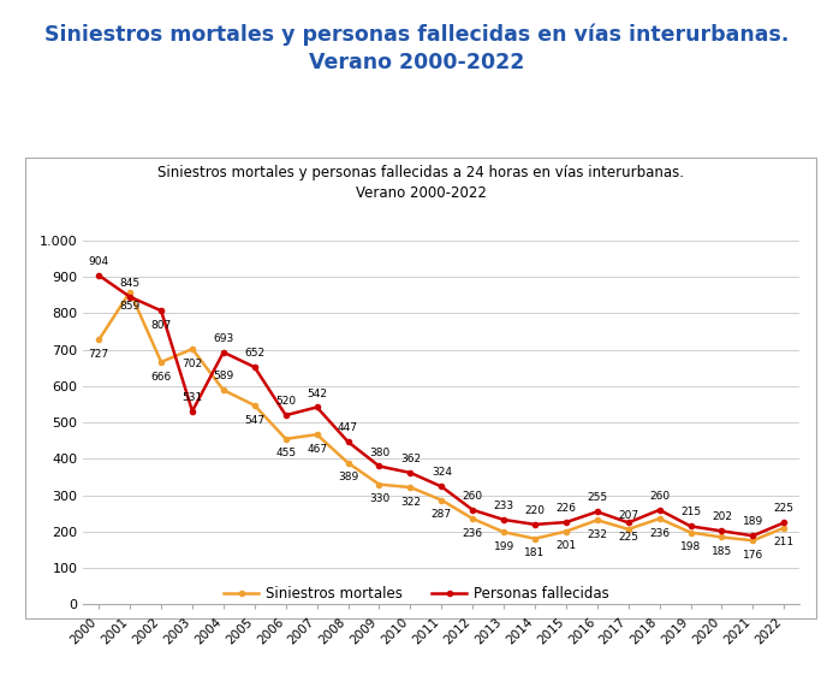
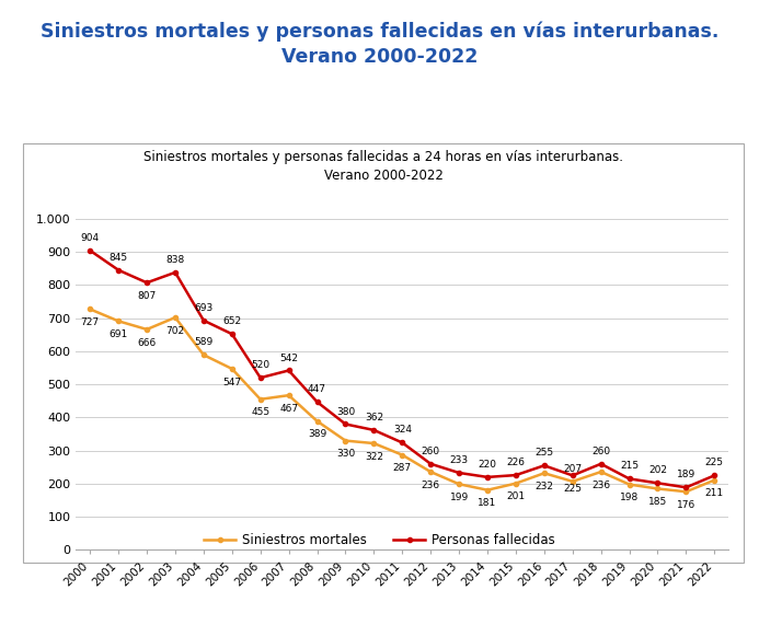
Siniestros mortales/2001: 859 -> 691
Personas fallecidas/2003: 531 -> 838
